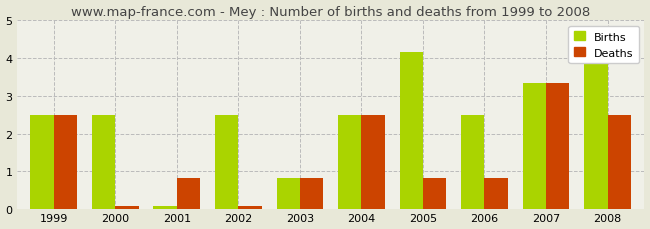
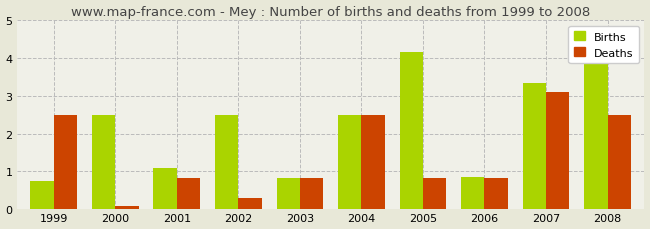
Births/1999: 2.50 -> 0.75
Births/2001: 0.08 -> 1.10
Deaths/2002: 0.08 -> 0.30
Births/2006: 2.50 -> 0.85
Deaths/2007: 3.33 -> 3.10
